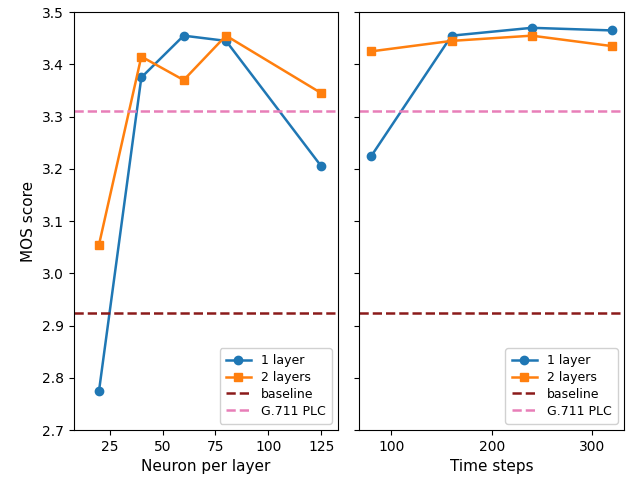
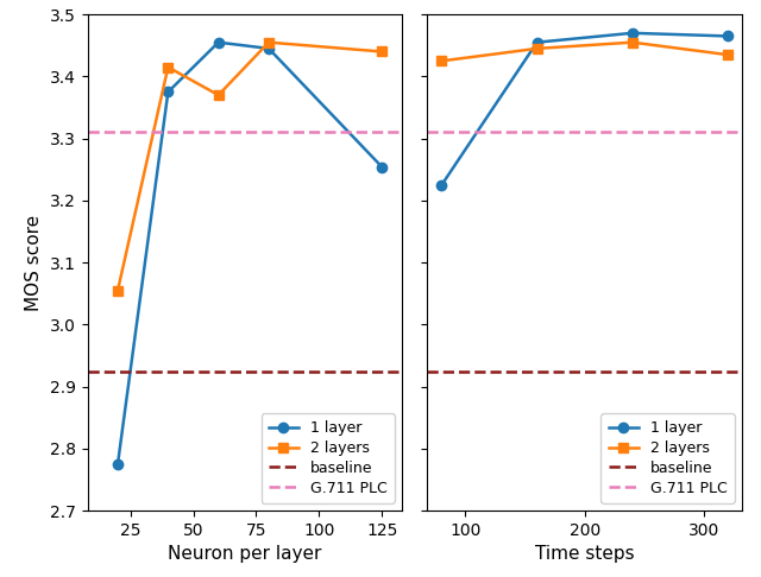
1 layer/125: 3.205 -> 3.254
2 layers/125: 3.345 -> 3.440
